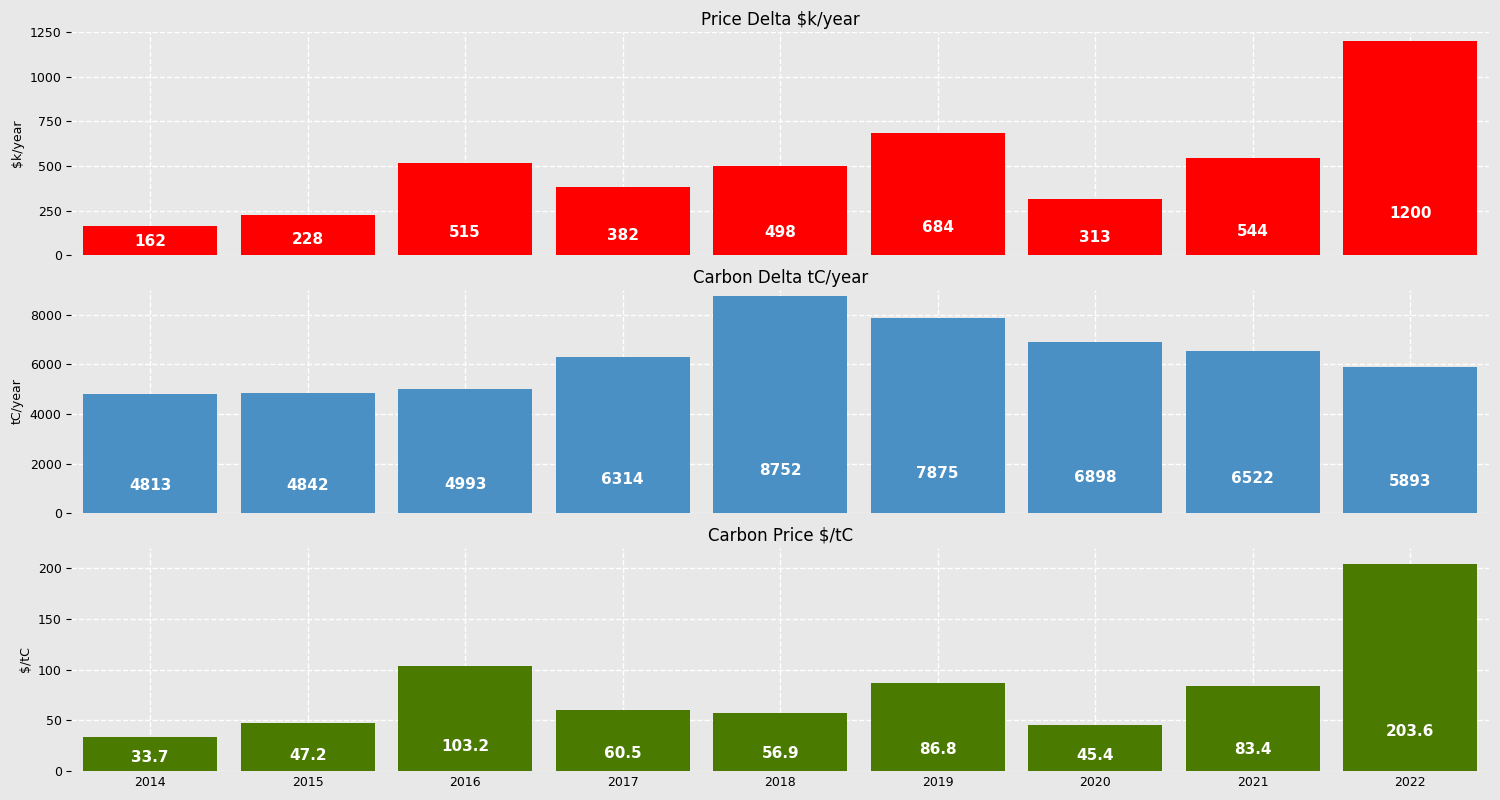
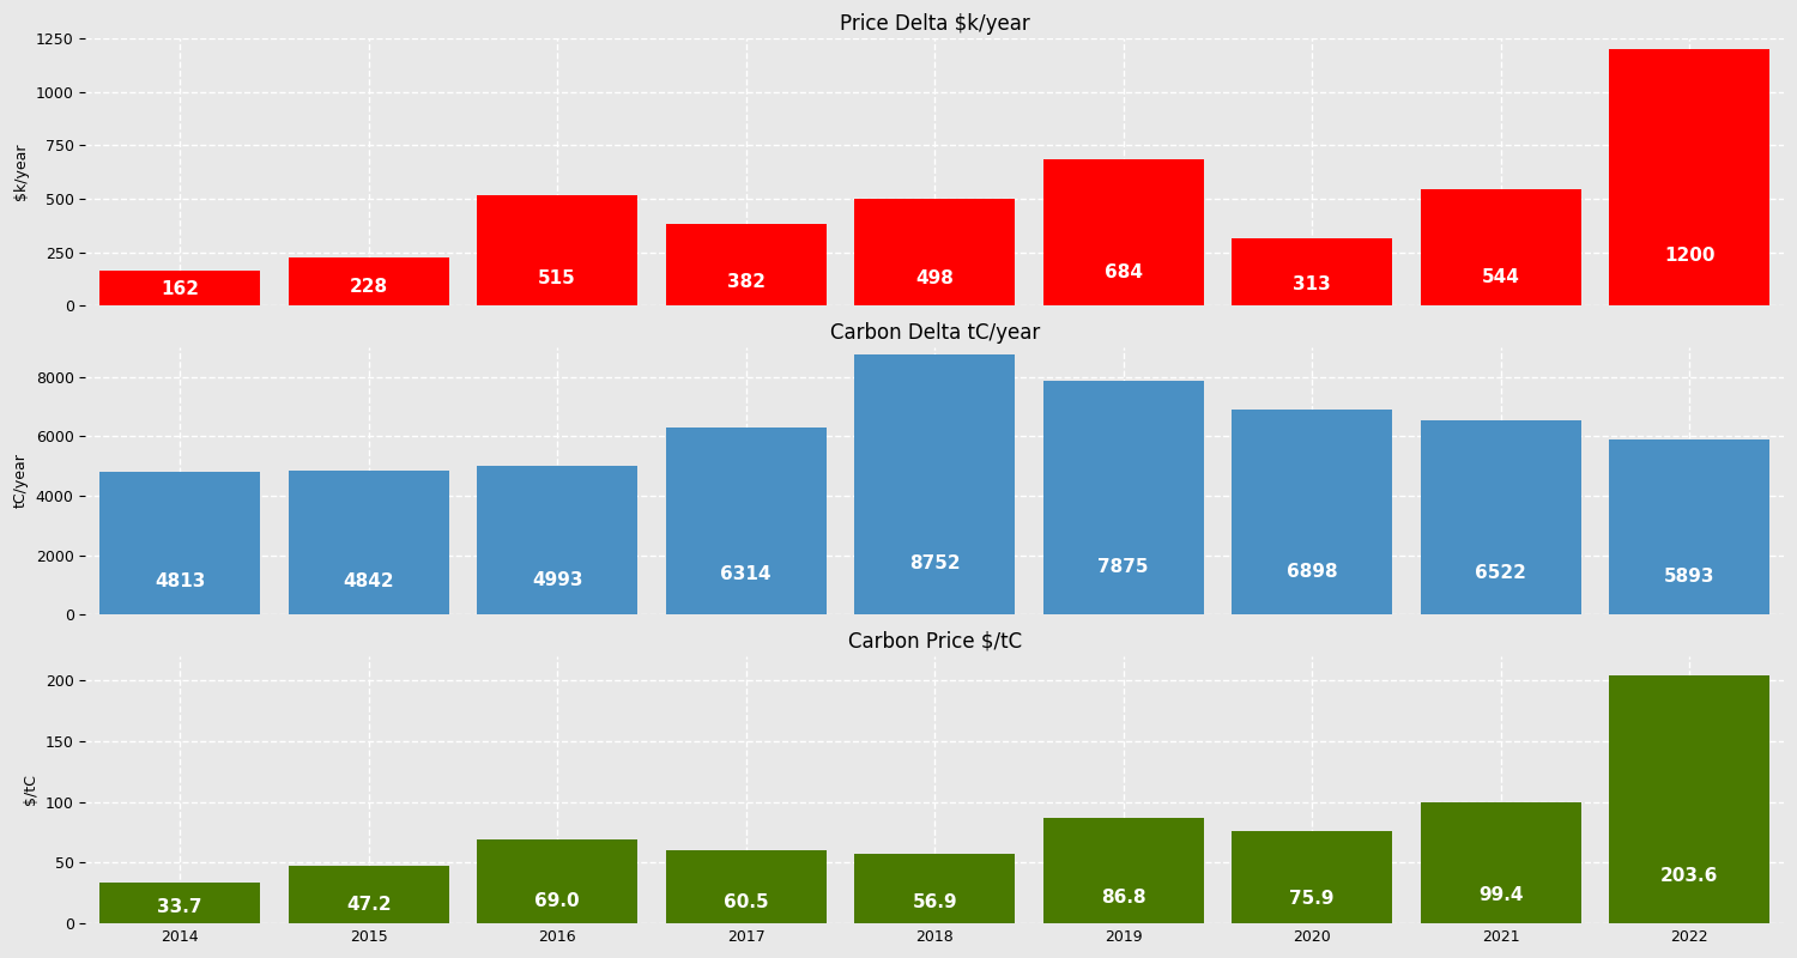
Carbon Price $/tC/2016: 103.2 -> 69.0
Carbon Price $/tC/2020: 45.4 -> 75.9
Carbon Price $/tC/2021: 83.4 -> 99.4
